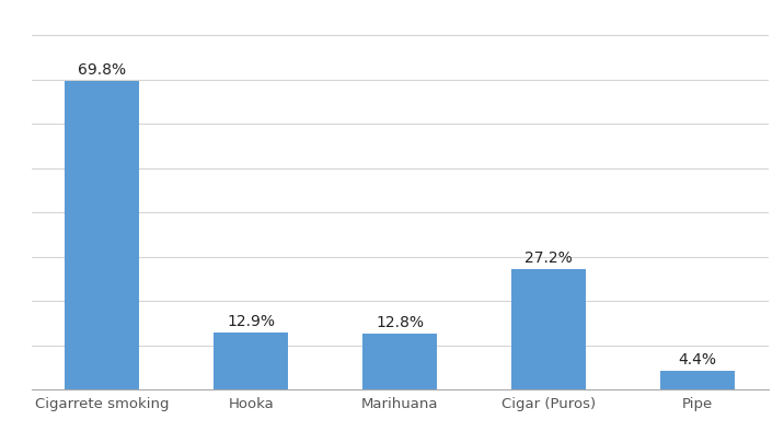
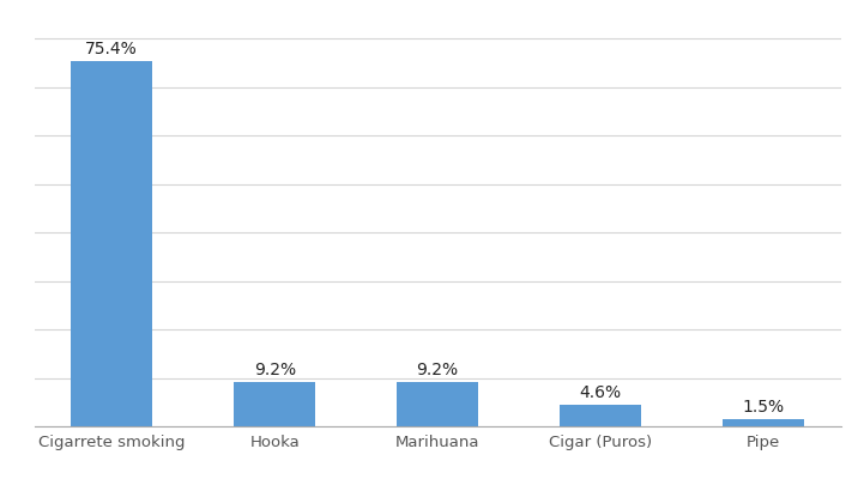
Cigarrete smoking: 69.8% -> 75.4%
Hooka: 12.9% -> 9.2%
Marihuana: 12.8% -> 9.2%
Cigar (Puros): 27.2% -> 4.6%
Pipe: 4.4% -> 1.5%
